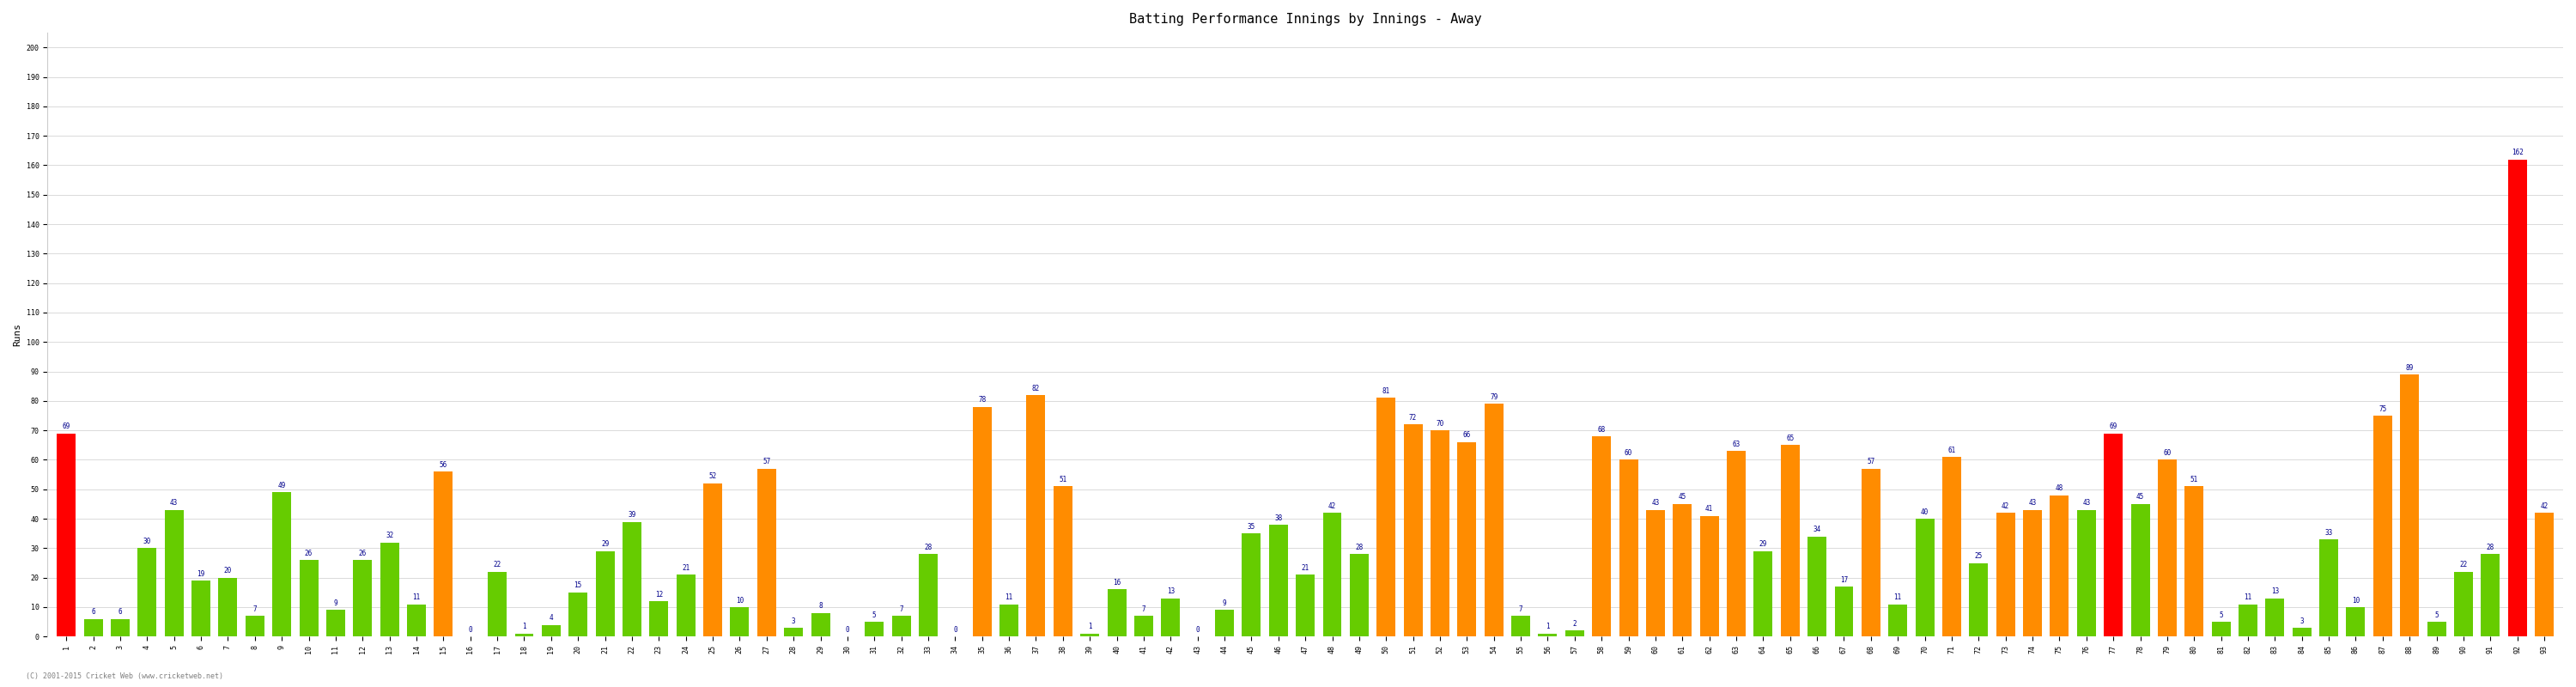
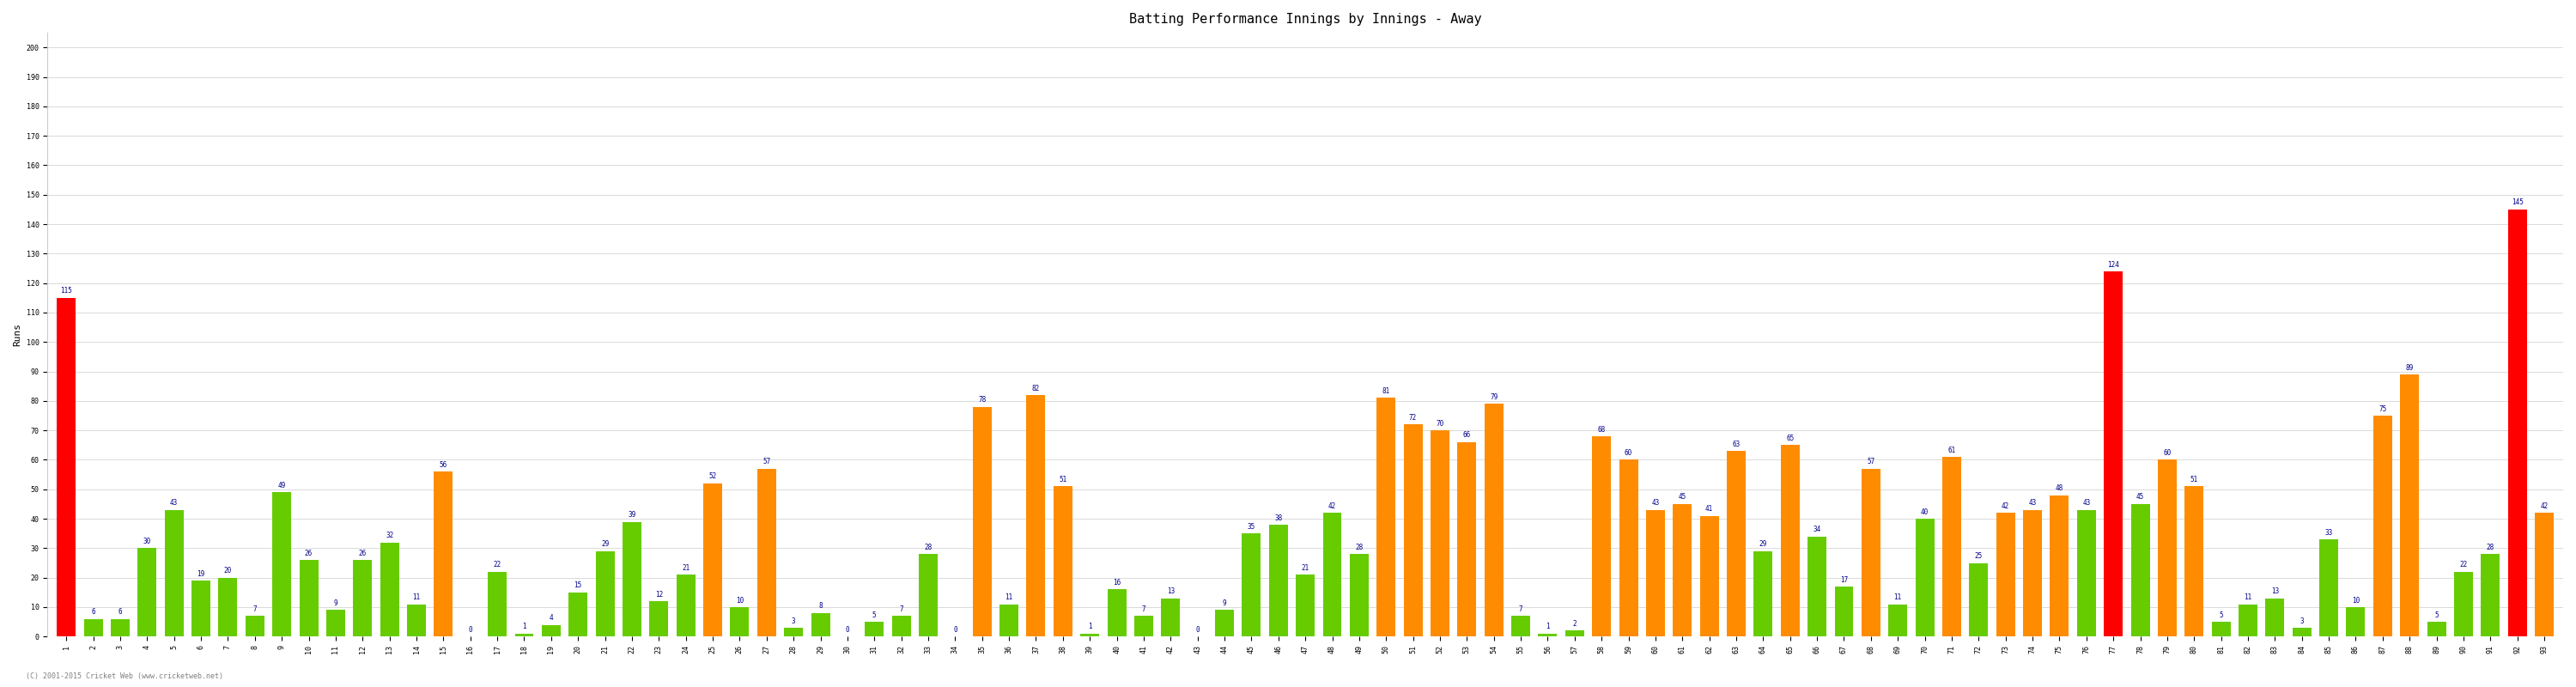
1: 69 -> 115
77: 69 -> 124
92: 162 -> 145
